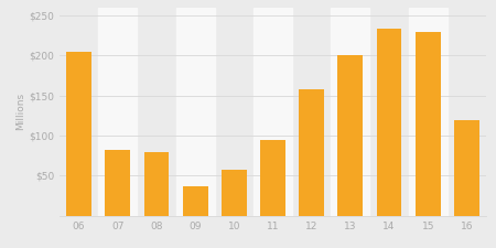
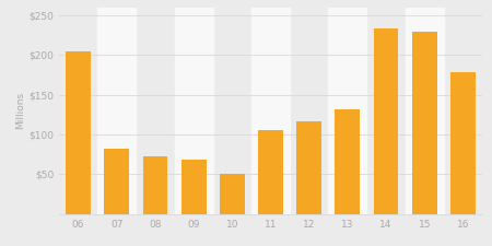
08: $80 -> $72
09: $37 -> $68
10: $58 -> $50
11: $95 -> $106
12: $158 -> $116
13: $200 -> $132
16: $120 -> $178
